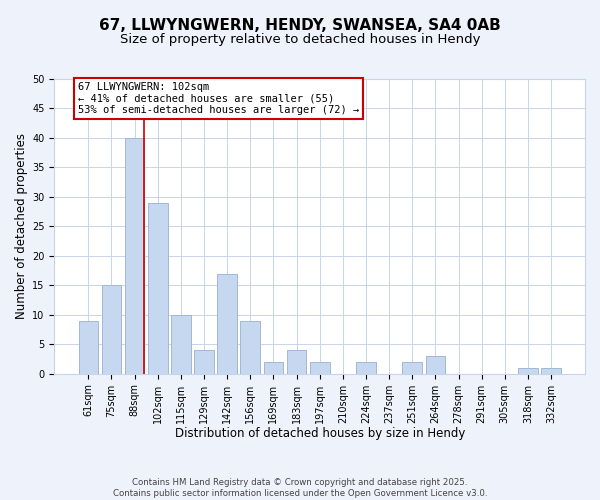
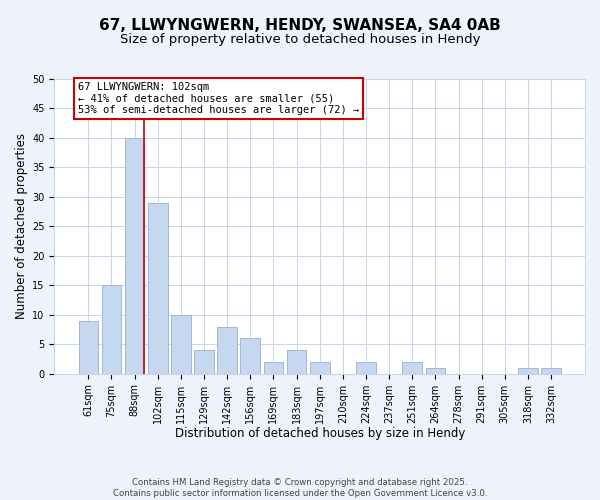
142sqm: 17 -> 8
156sqm: 9 -> 6
264sqm: 3 -> 1
